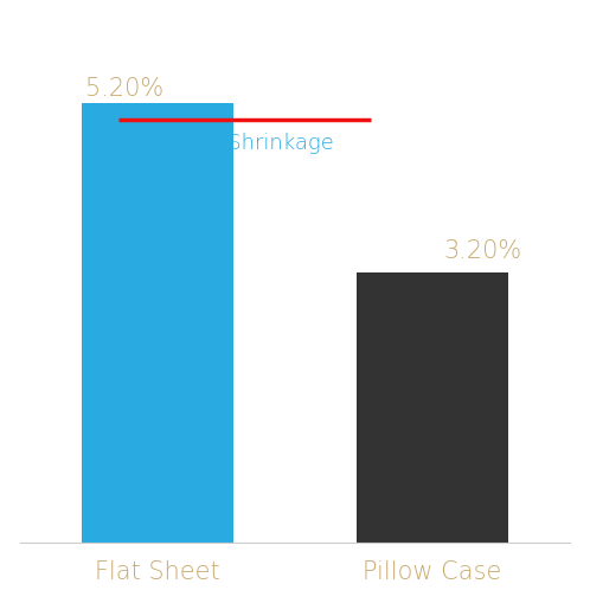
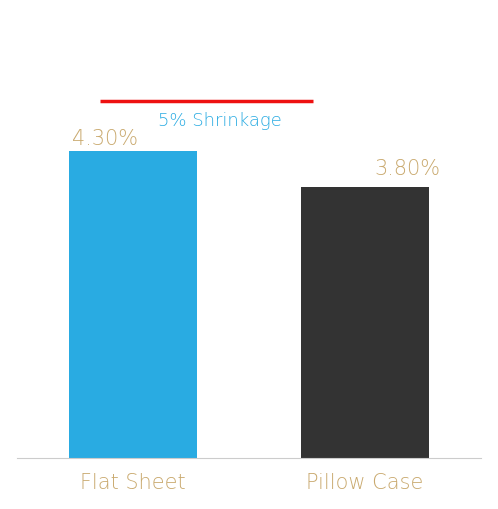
Flat Sheet: 5.20% -> 4.30%
Pillow Case: 3.20% -> 3.80%
